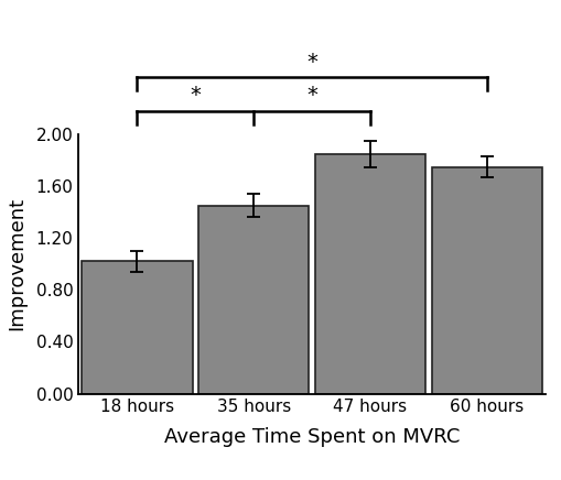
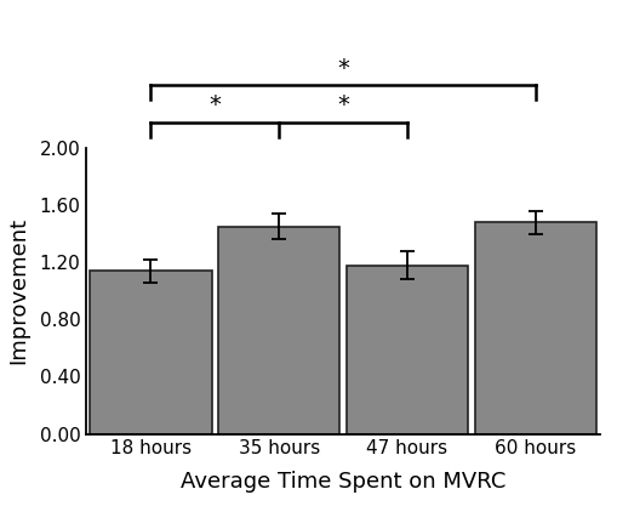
18 hours: 1.02 -> 1.14
47 hours: 1.85 -> 1.18
60 hours: 1.75 -> 1.48
